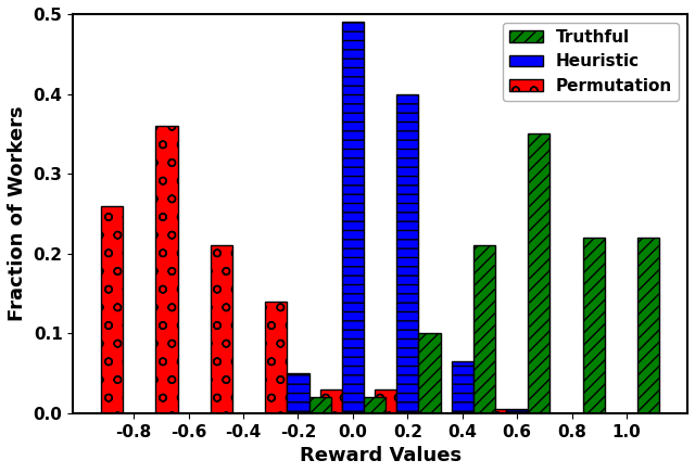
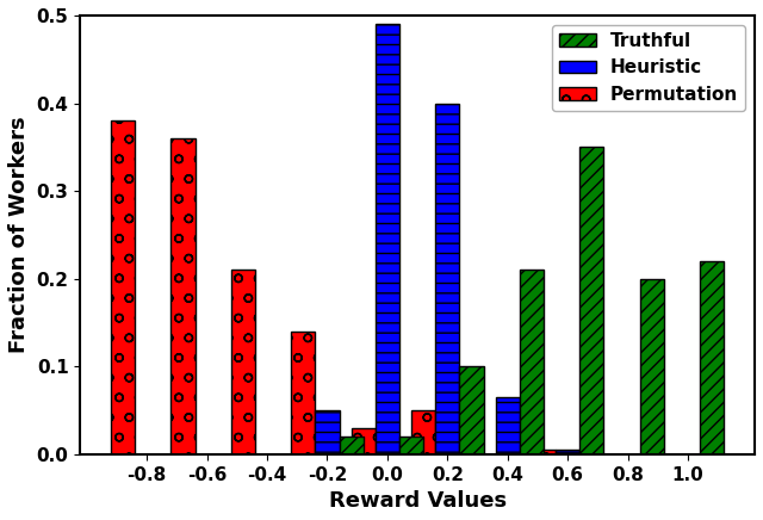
Permutation/-0.8: 0.260 -> 0.380
Permutation/0.2: 0.030 -> 0.050
Truthful/0.8: 0.22 -> 0.20
